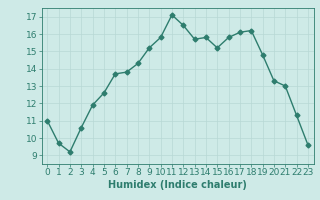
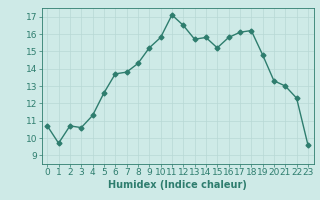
0: 11.0 -> 10.7
2: 9.2 -> 10.7
4: 11.9 -> 11.3
22: 11.3 -> 12.3
